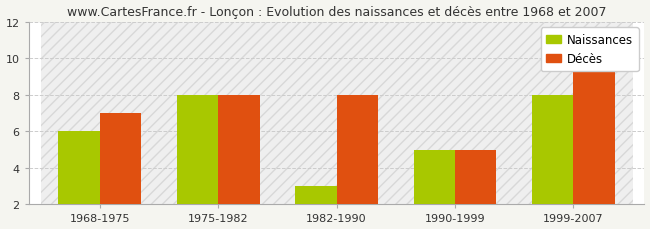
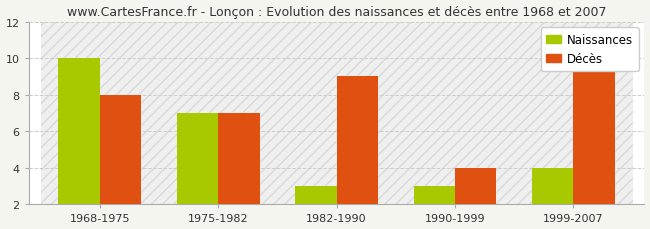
Naissances/1968-1975: 6 -> 10
Décès/1968-1975: 7 -> 8
Naissances/1975-1982: 8 -> 7
Décès/1975-1982: 8 -> 7
Décès/1982-1990: 8 -> 9
Naissances/1990-1999: 5 -> 3
Décès/1990-1999: 5 -> 4
Naissances/1999-2007: 8 -> 4
